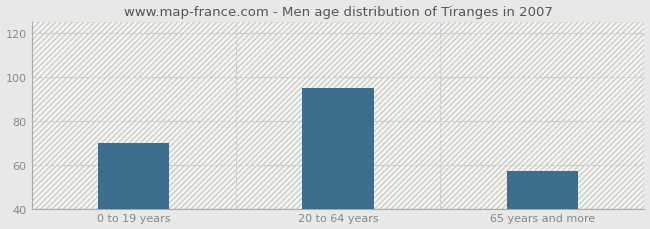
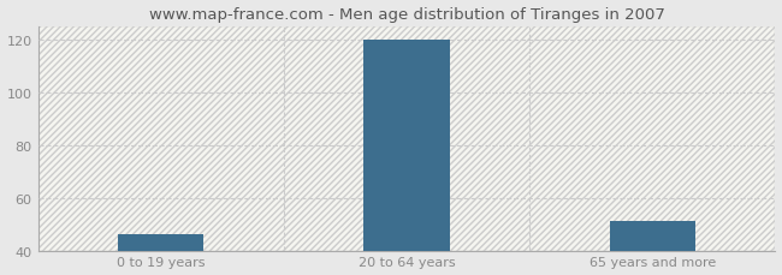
0 to 19 years: 70 -> 46
20 to 64 years: 95 -> 120
65 years and more: 57 -> 51
